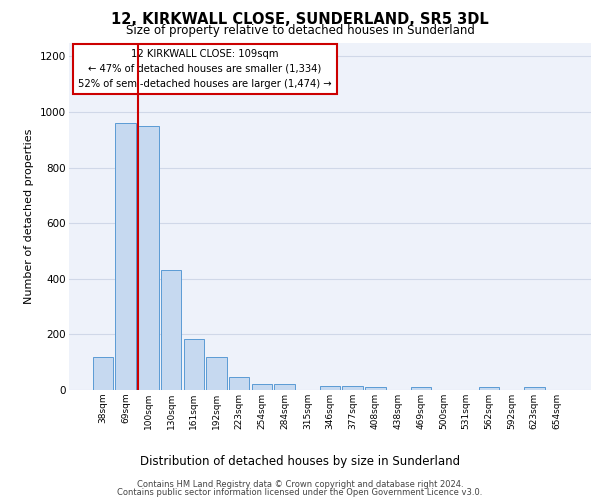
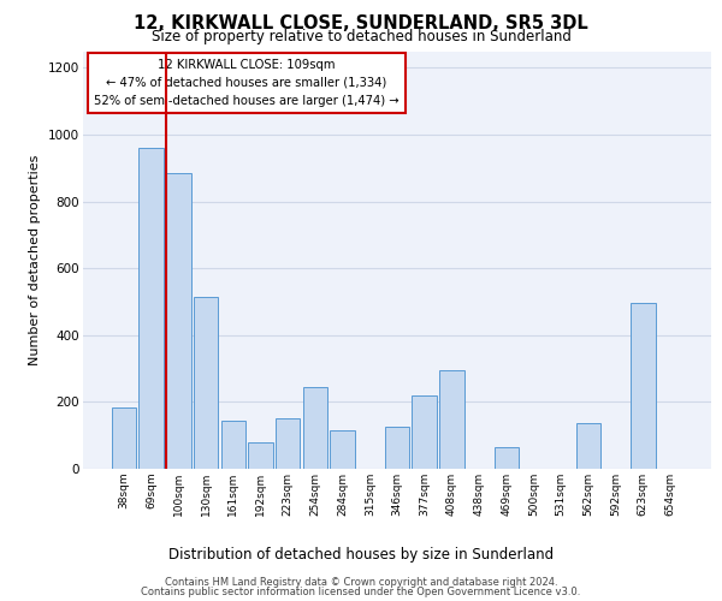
38sqm: 120 -> 185
100sqm: 950 -> 885
130sqm: 430 -> 515
161sqm: 185 -> 145
192sqm: 120 -> 80
223sqm: 45 -> 150
254sqm: 20 -> 245
284sqm: 20 -> 115
346sqm: 15 -> 125
377sqm: 15 -> 220
408sqm: 10 -> 295
469sqm: 10 -> 65
562sqm: 10 -> 135
623sqm: 10 -> 495
